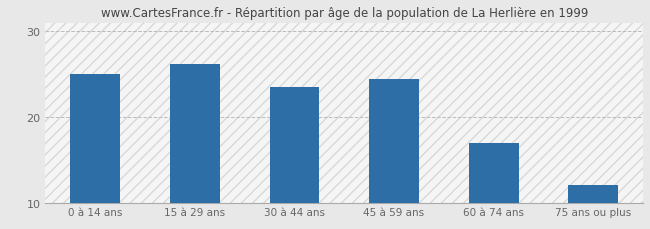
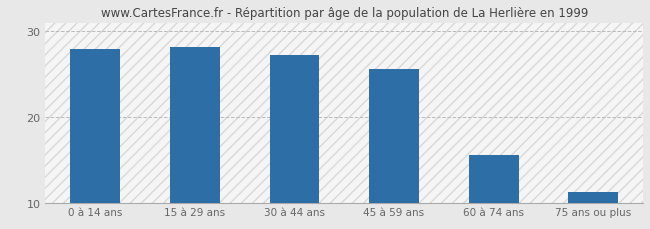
0 à 14 ans: 25.0 -> 28.0
15 à 29 ans: 26.2 -> 28.2
30 à 44 ans: 23.5 -> 27.2
45 à 59 ans: 24.5 -> 25.6
60 à 74 ans: 17.0 -> 15.6
75 ans ou plus: 12.0 -> 11.2
